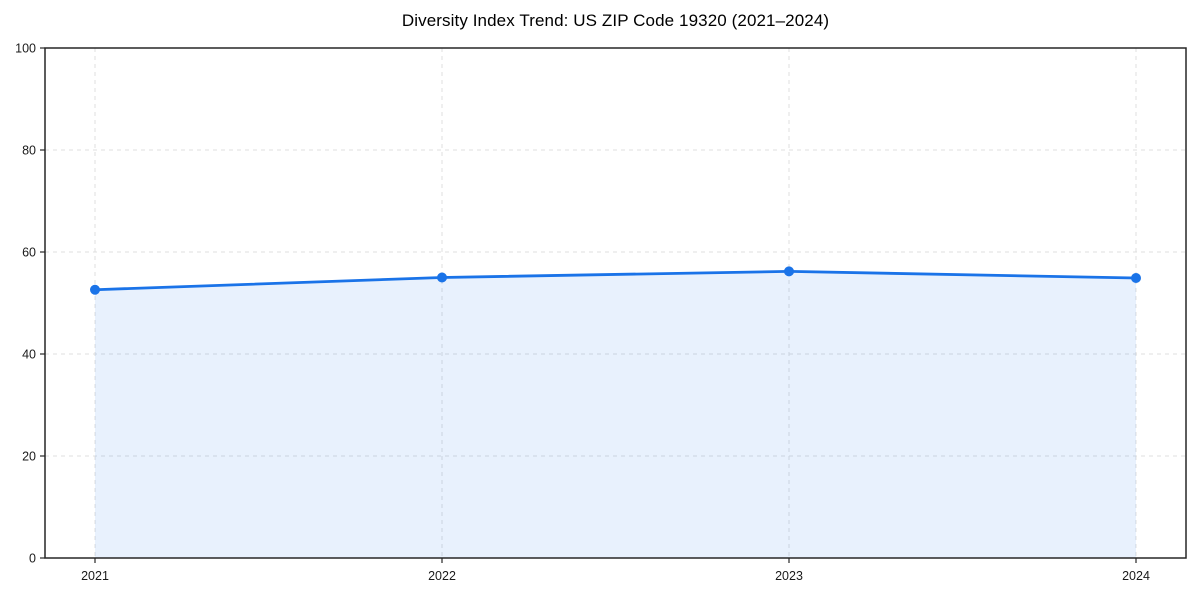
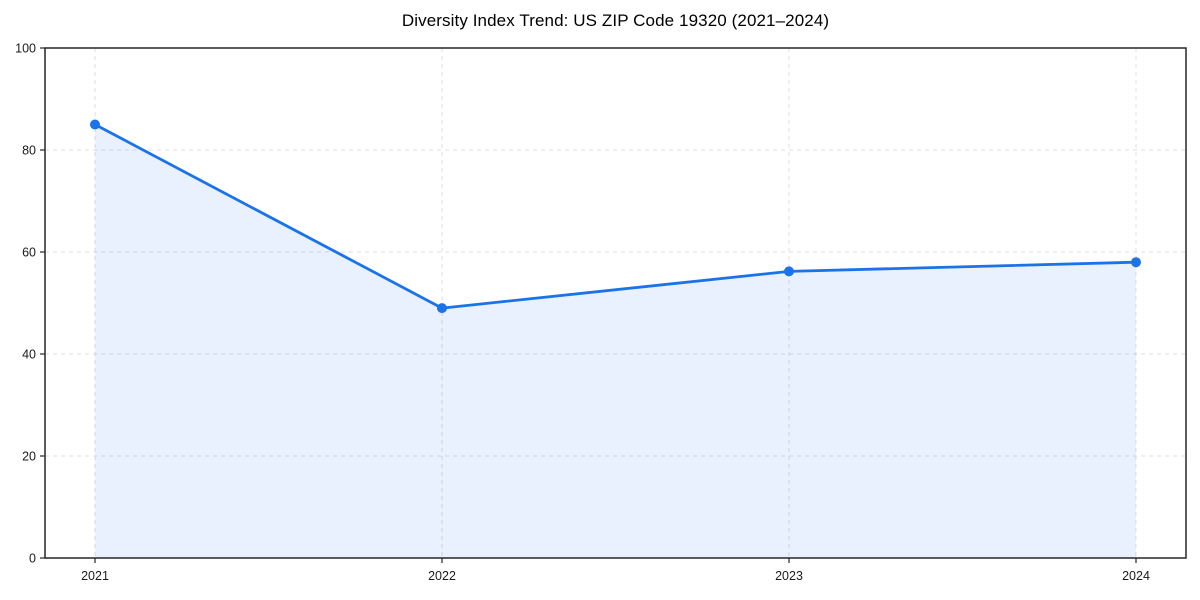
2021: 53 -> 85
2022: 55 -> 49
2024: 55 -> 58
